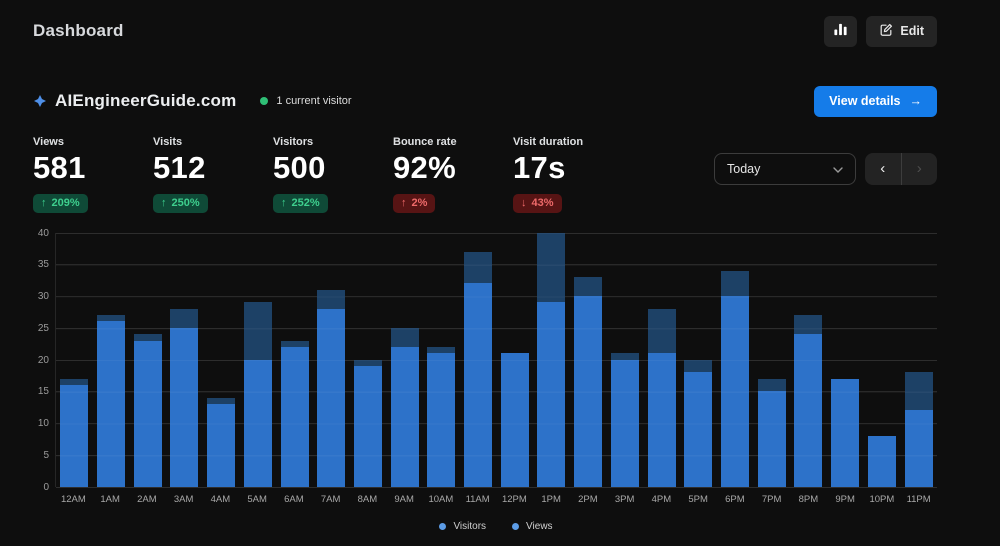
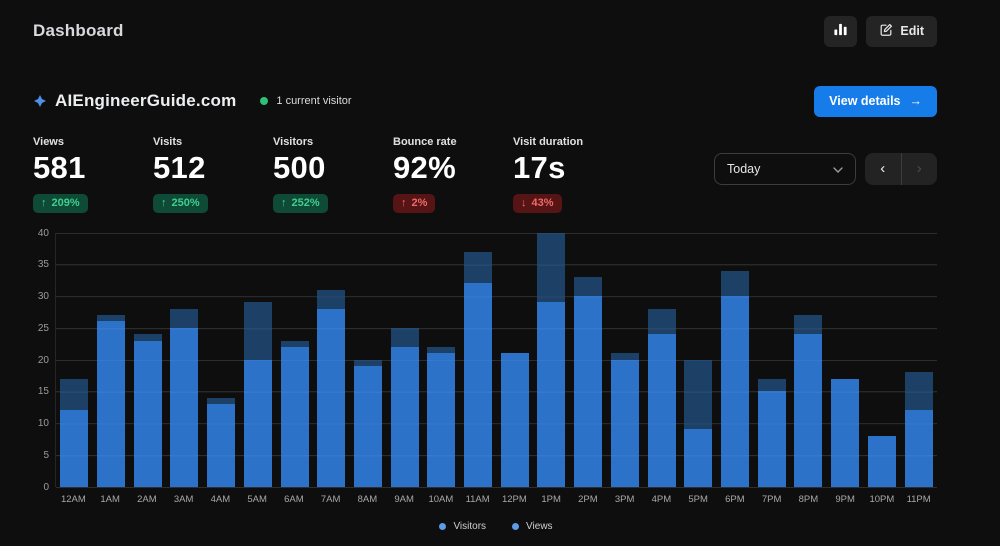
Visitors/12AM: 16 -> 12
Visitors/4PM: 21 -> 24
Visitors/5PM: 18 -> 9
